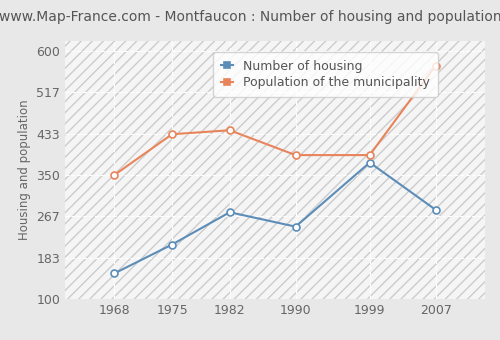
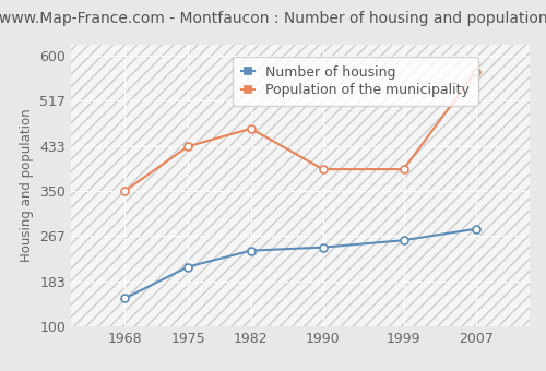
Number of housing/1982: 275 -> 240
Population of the municipality/1982: 440 -> 465
Number of housing/1999: 375 -> 259
